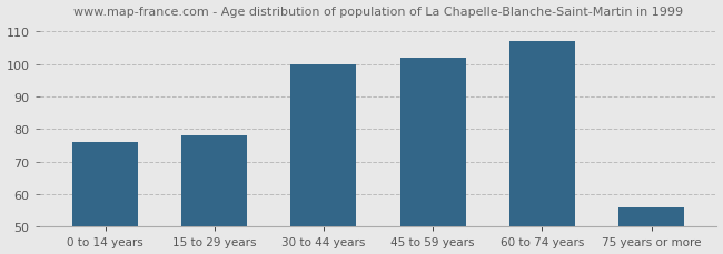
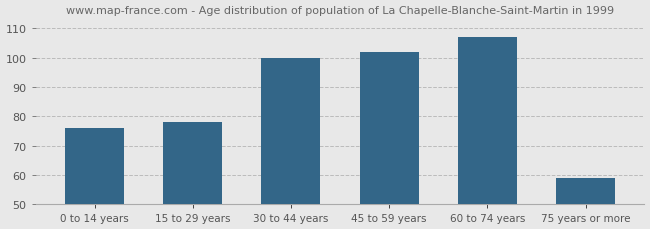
75 years or more: 56 -> 59
